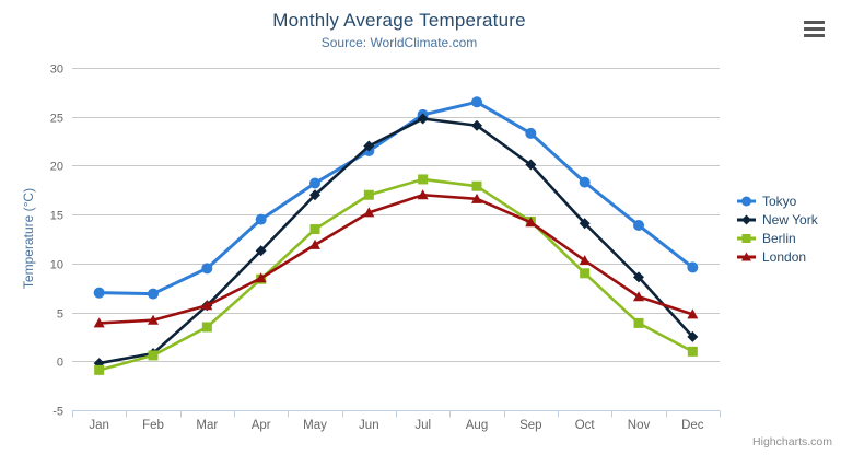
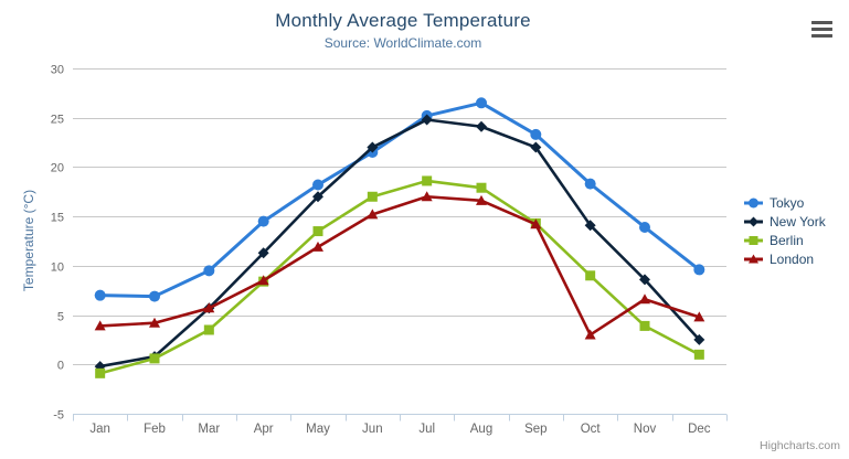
New York/Sep: 20 -> 22
London/Oct: 10 -> 3
